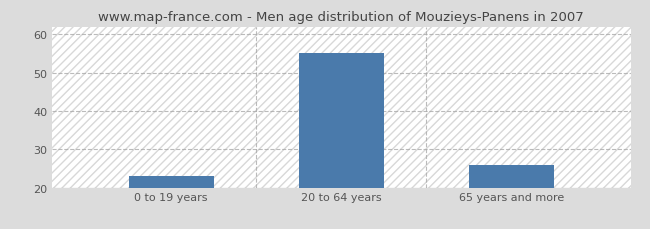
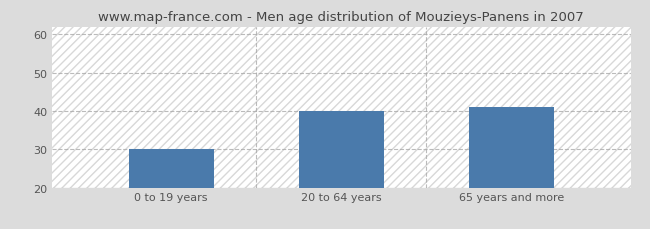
0 to 19 years: 23 -> 30
20 to 64 years: 55 -> 40
65 years and more: 26 -> 41
